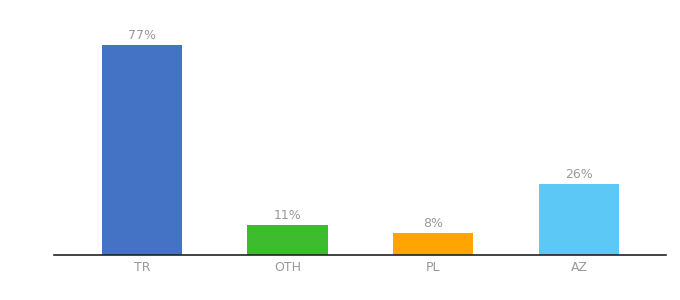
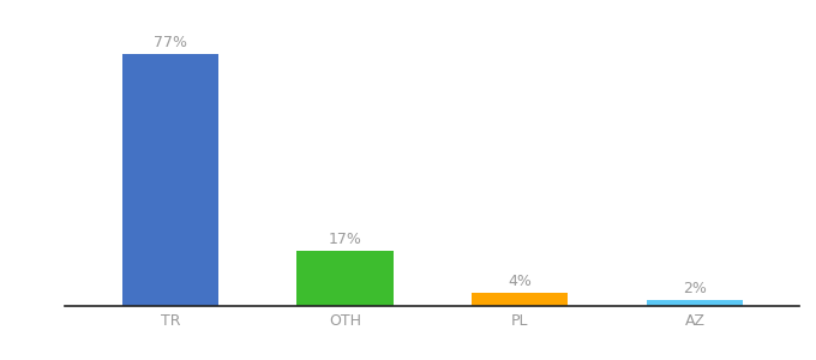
OTH: 11% -> 17%
PL: 8% -> 4%
AZ: 26% -> 2%
